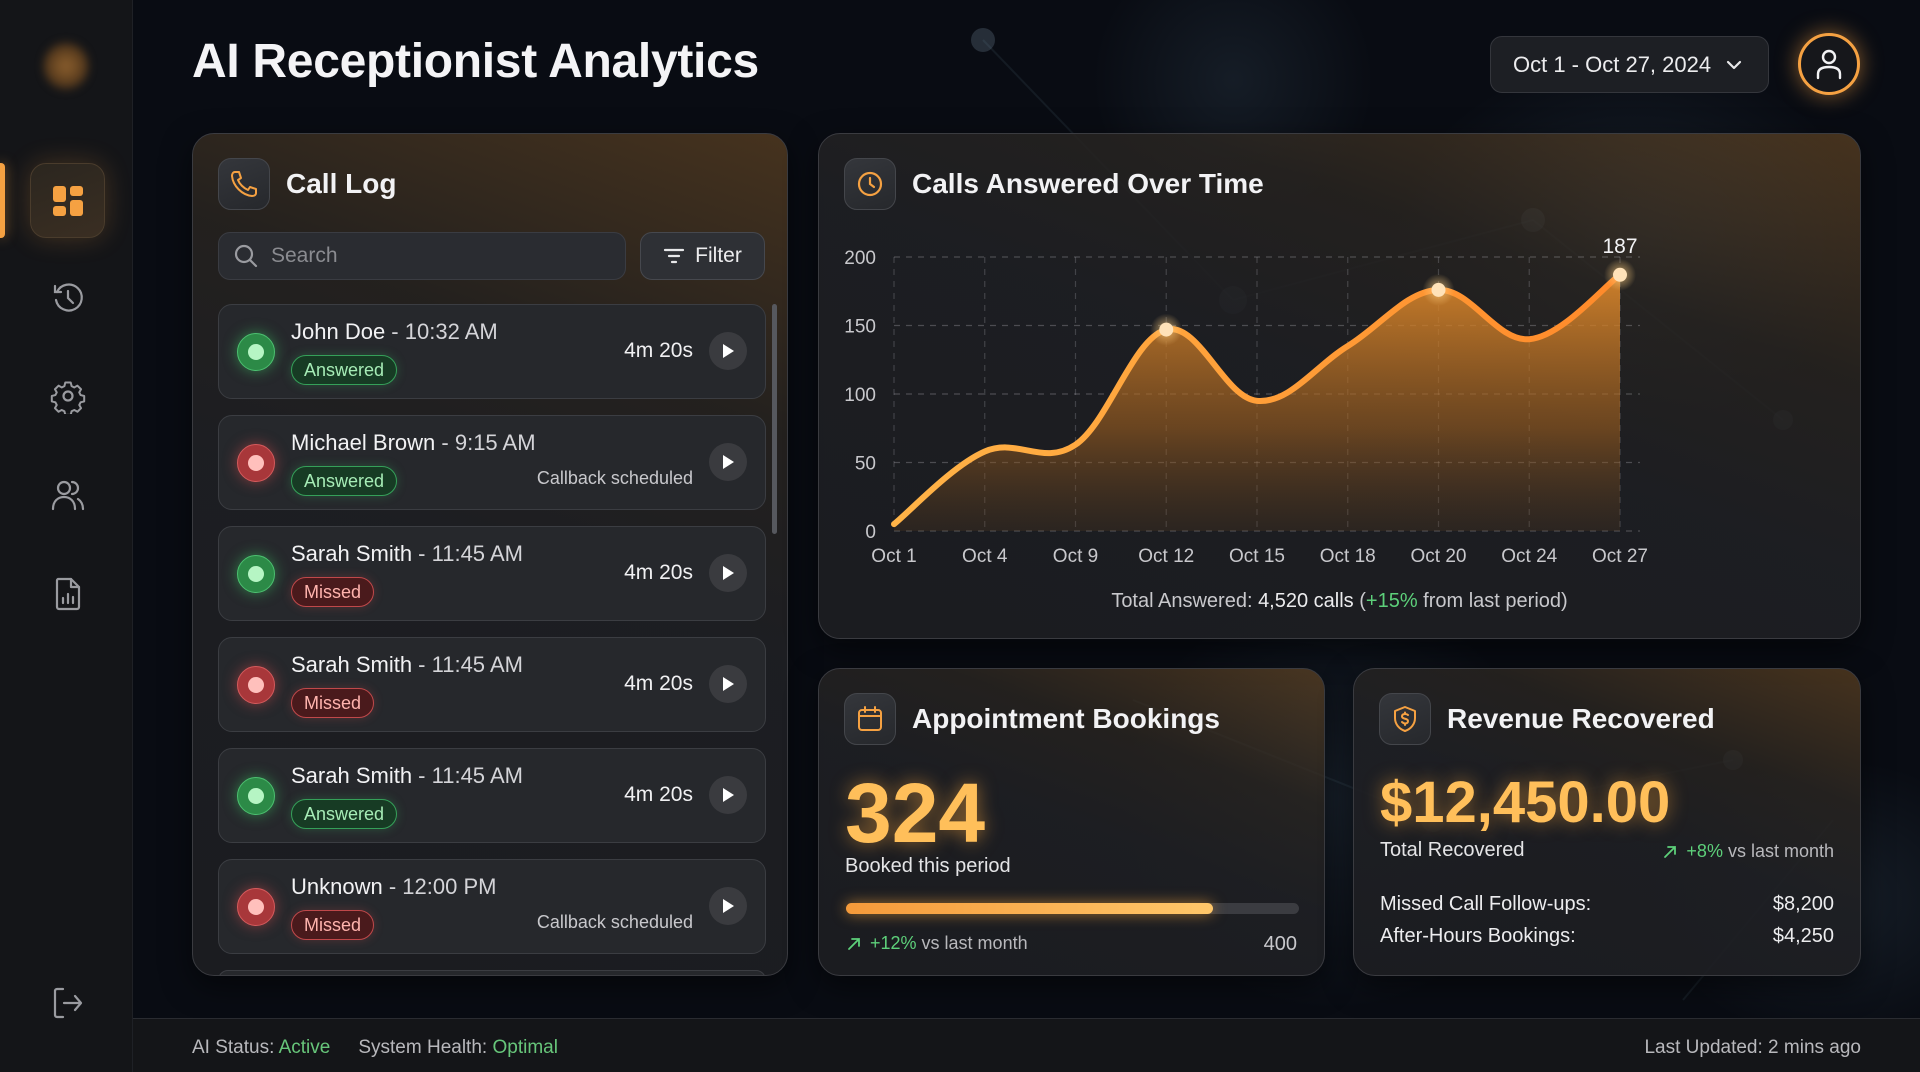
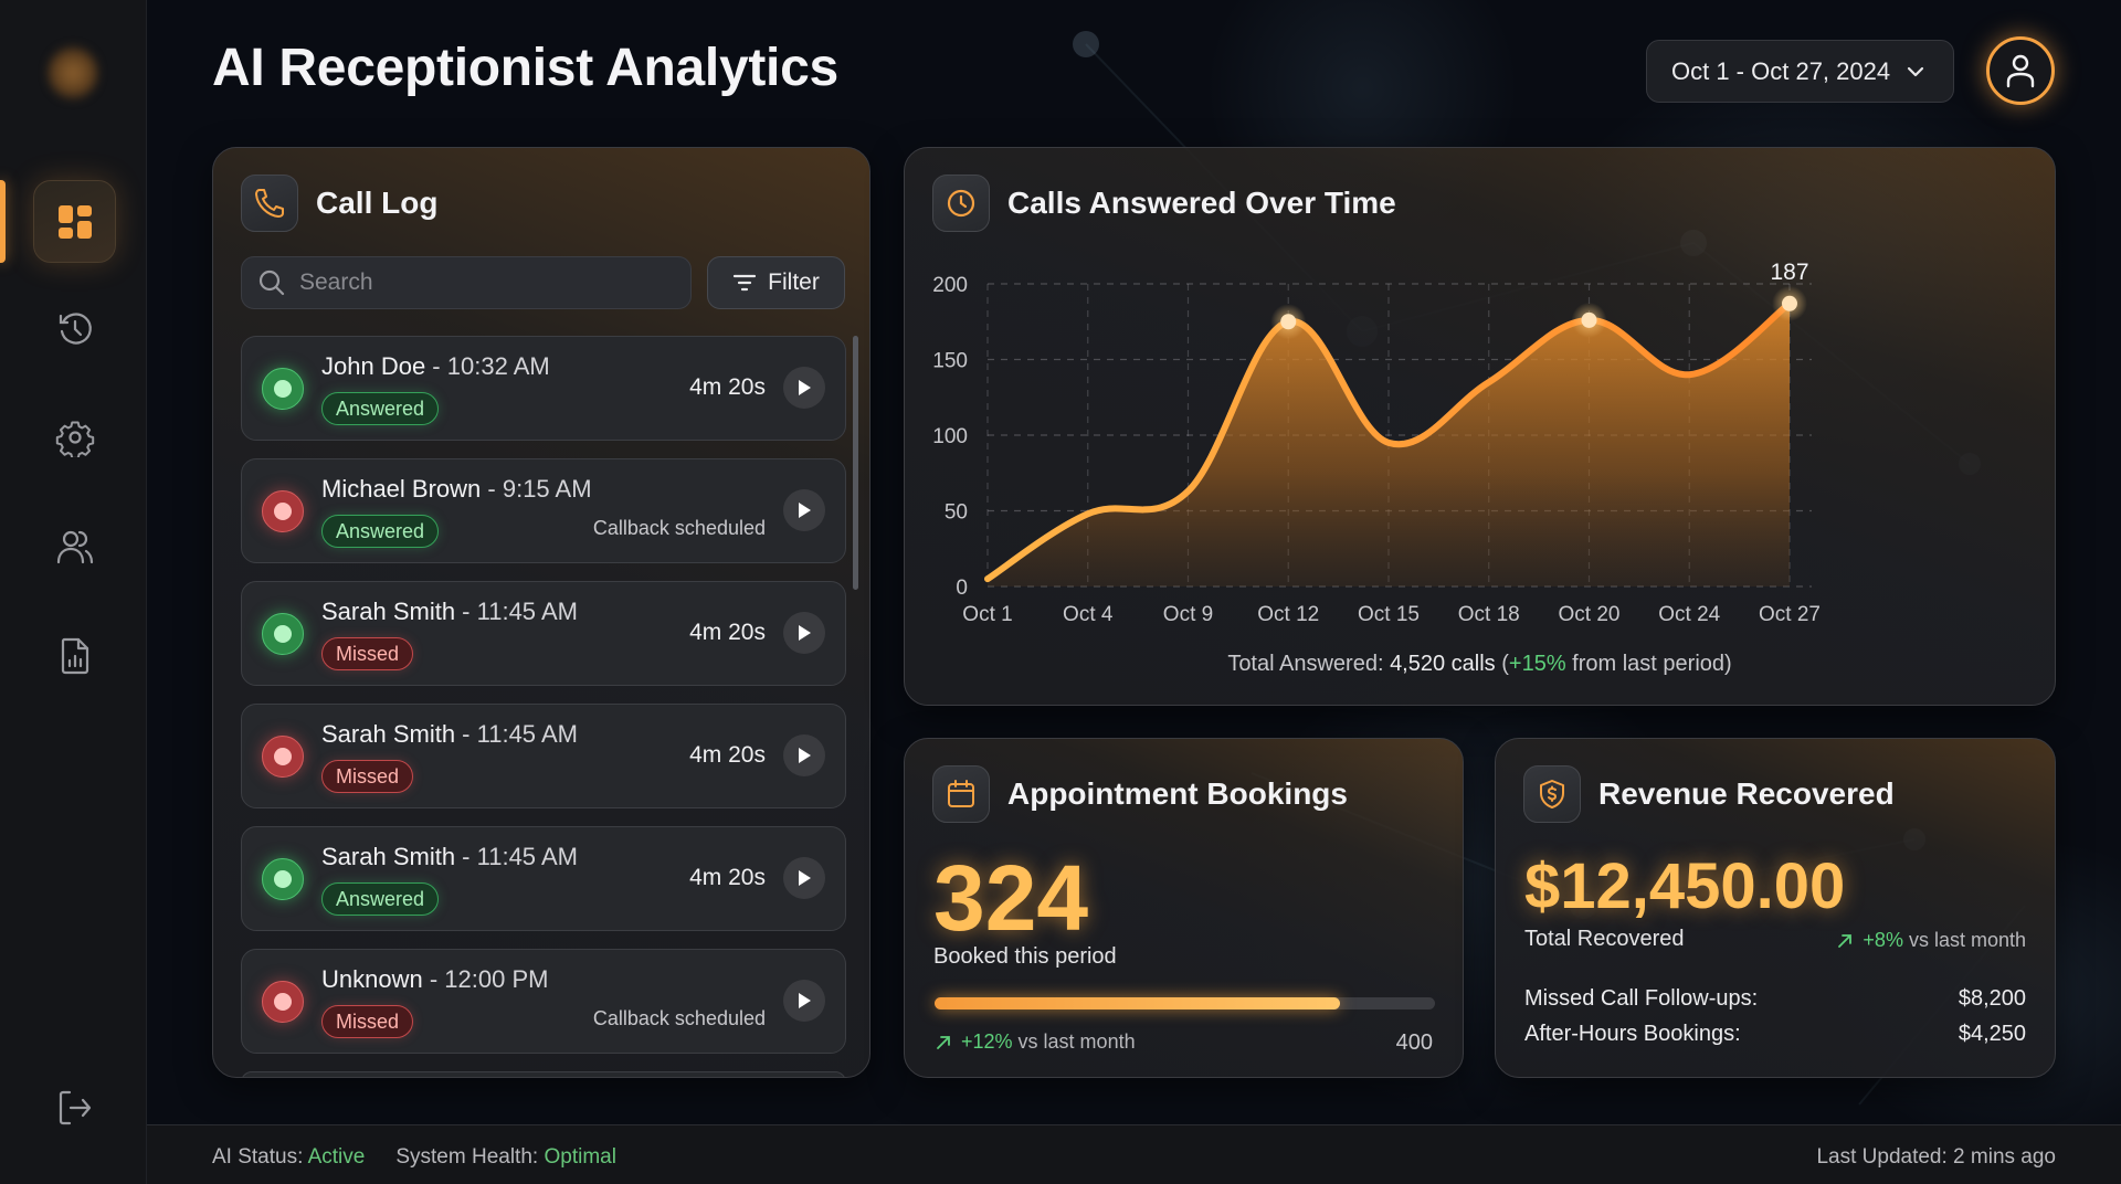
Oct 4: 58 -> 48
Oct 12: 147 -> 175
